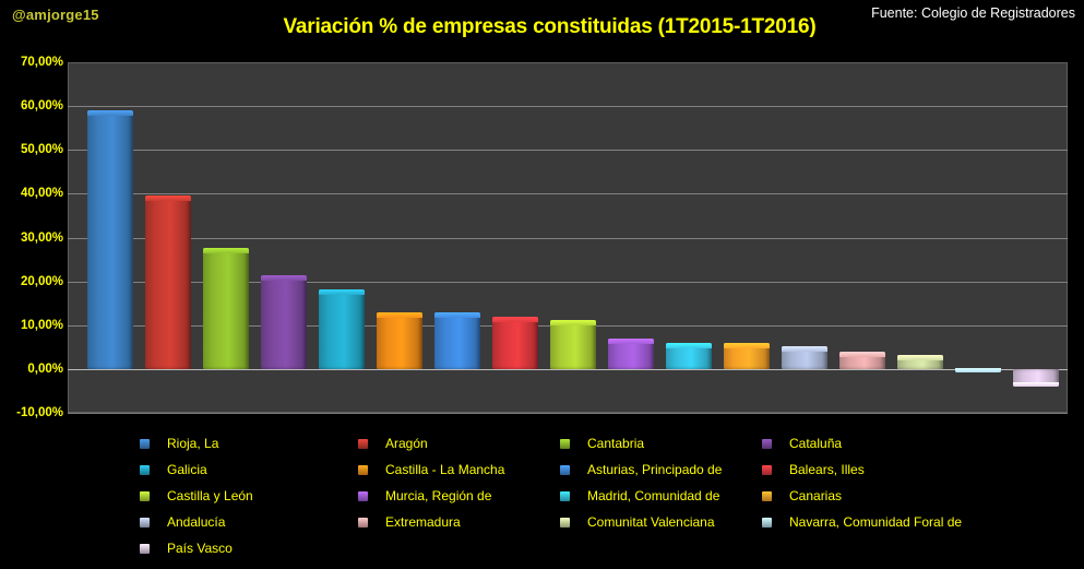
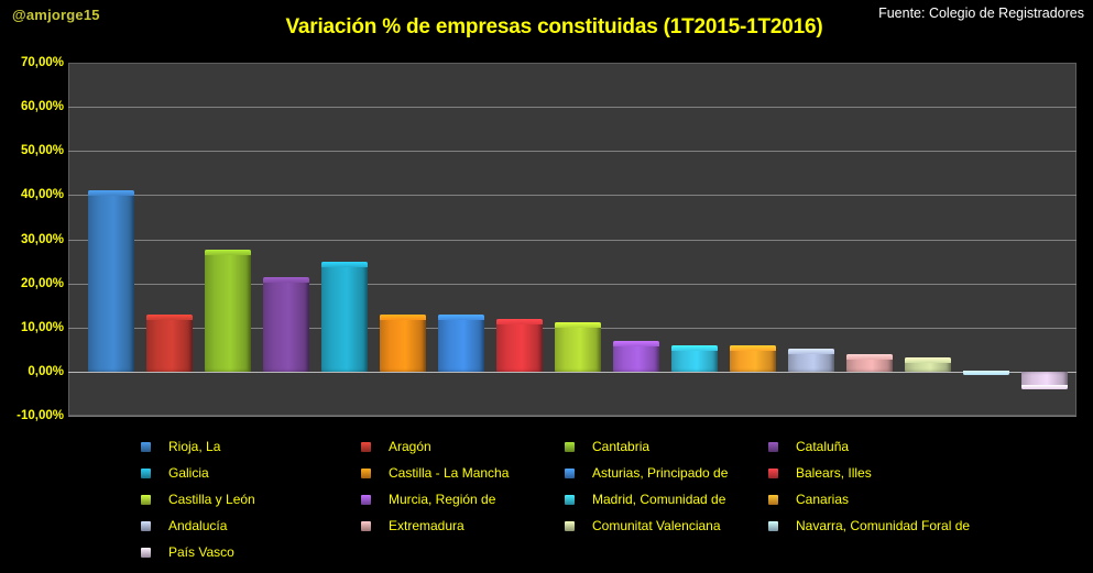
Rioja, La: 59% -> 41%
Aragón: 40% -> 13%
Galicia: 18% -> 25%
